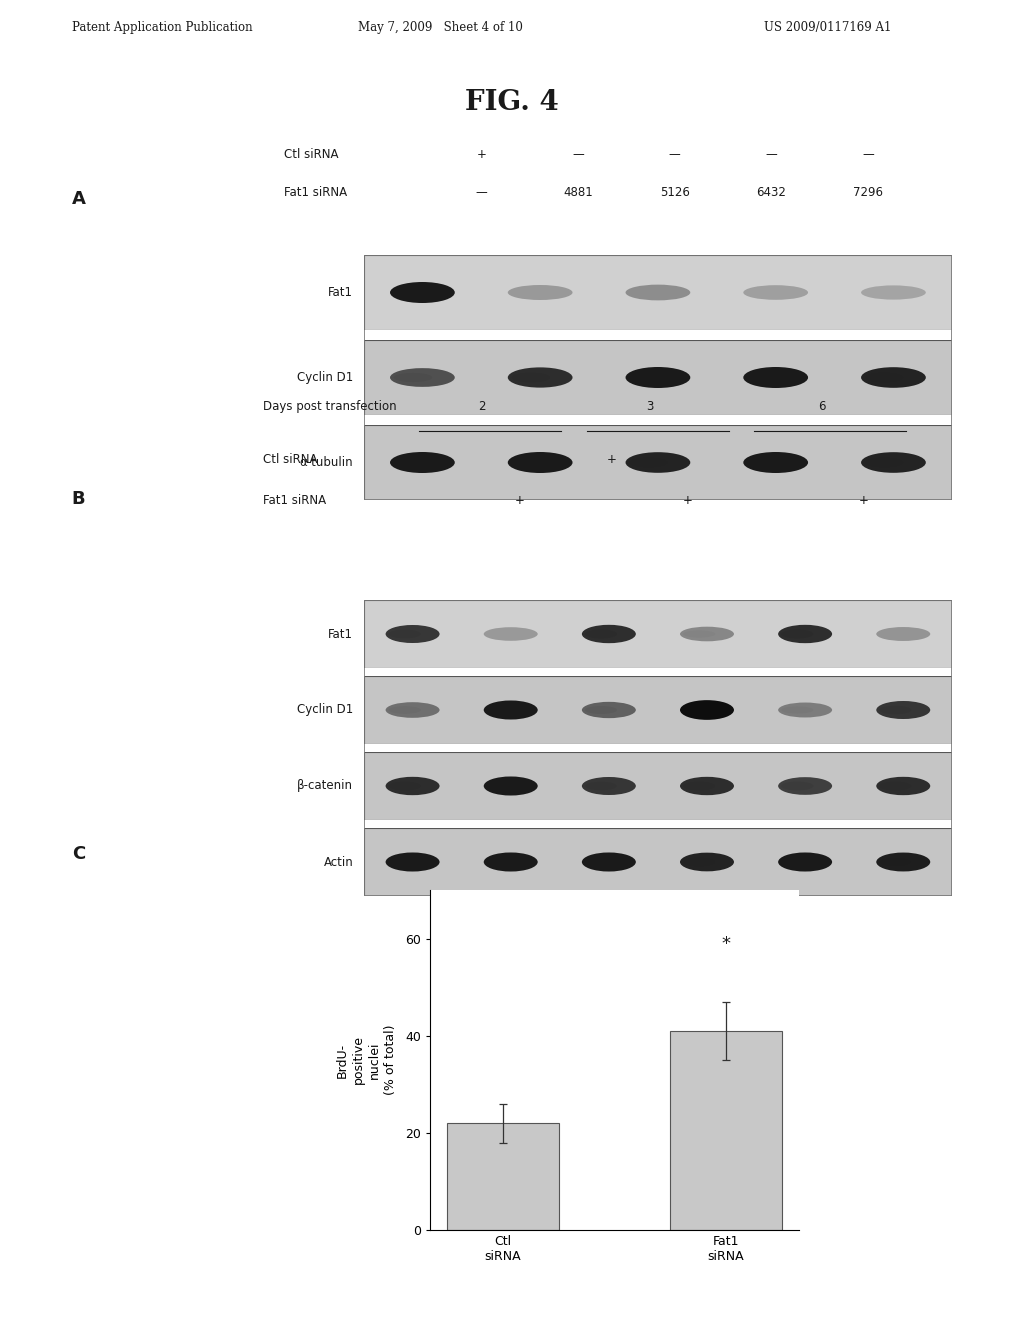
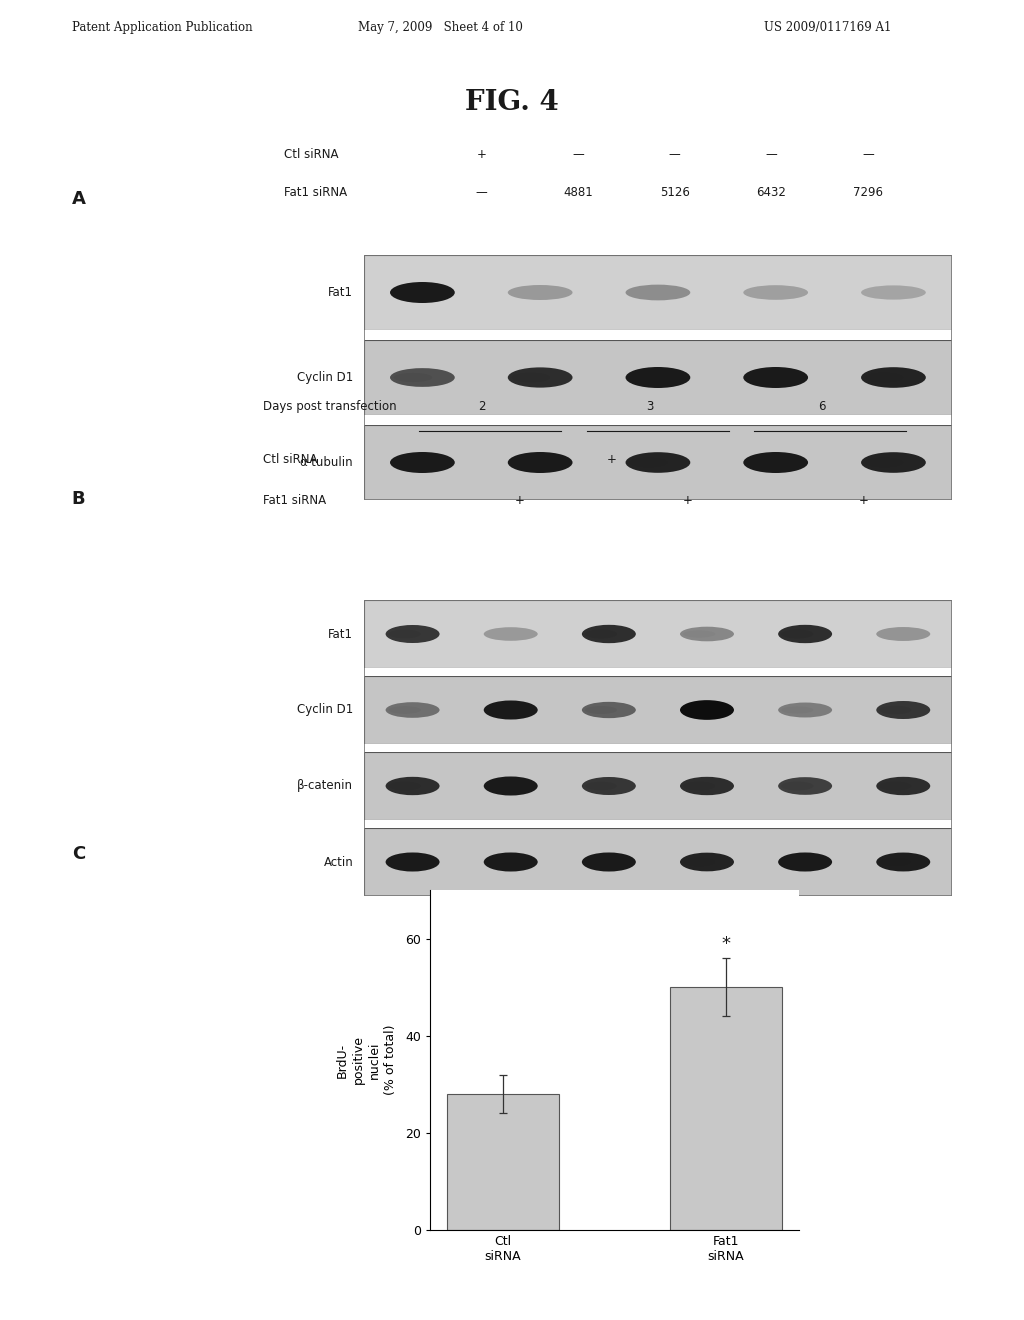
Ctl siRNA: 22 -> 28
Fat1 siRNA: 41 -> 50
